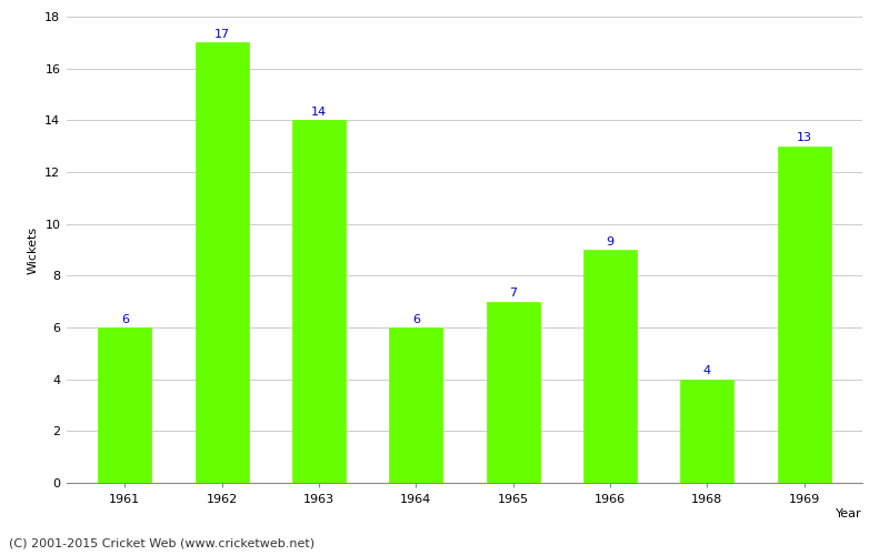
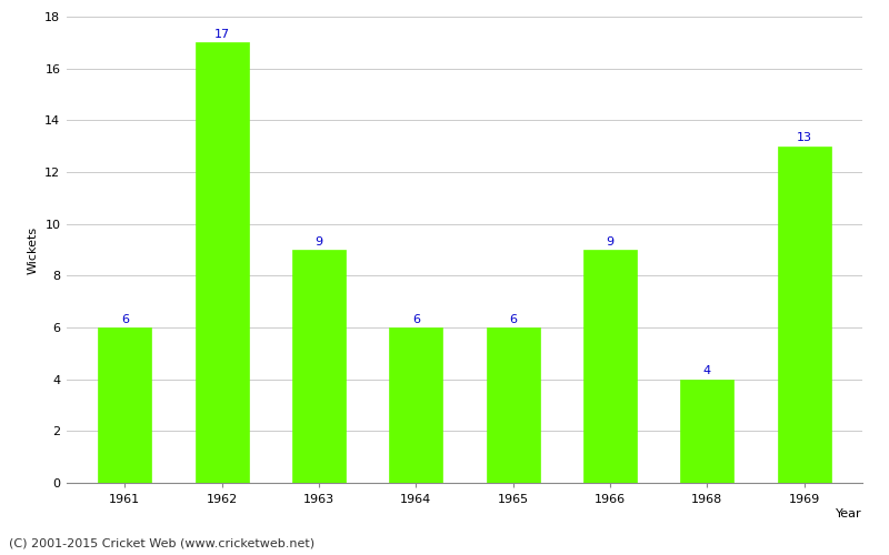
1963: 14 -> 9
1965: 7 -> 6
